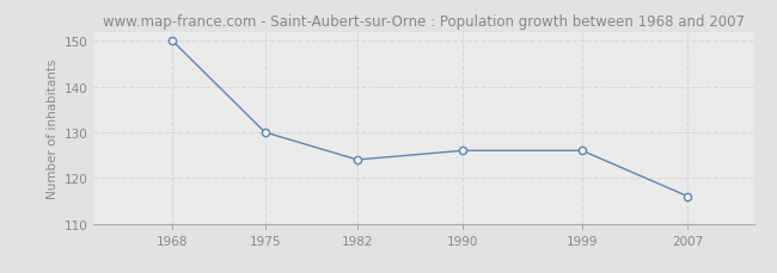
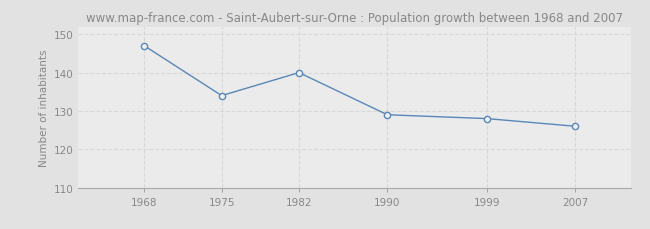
1968: 150 -> 147
1975: 130 -> 134
1982: 124 -> 140
1990: 126 -> 129
1999: 126 -> 128
2007: 116 -> 126
